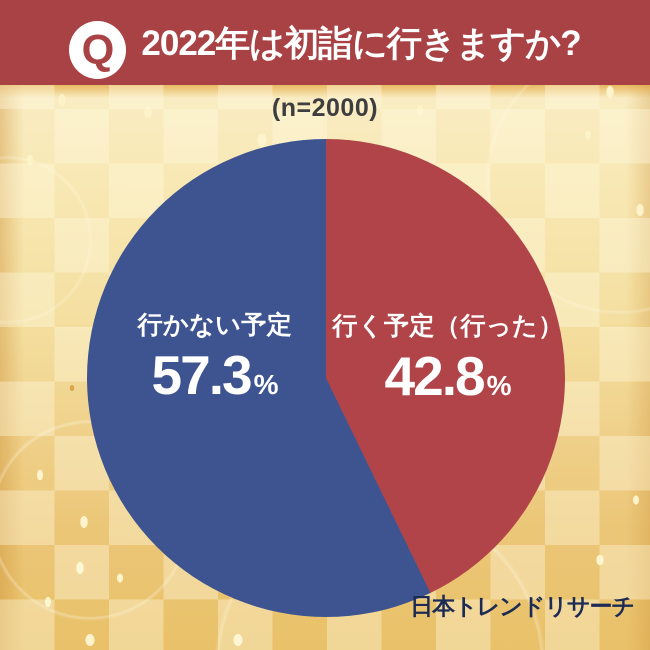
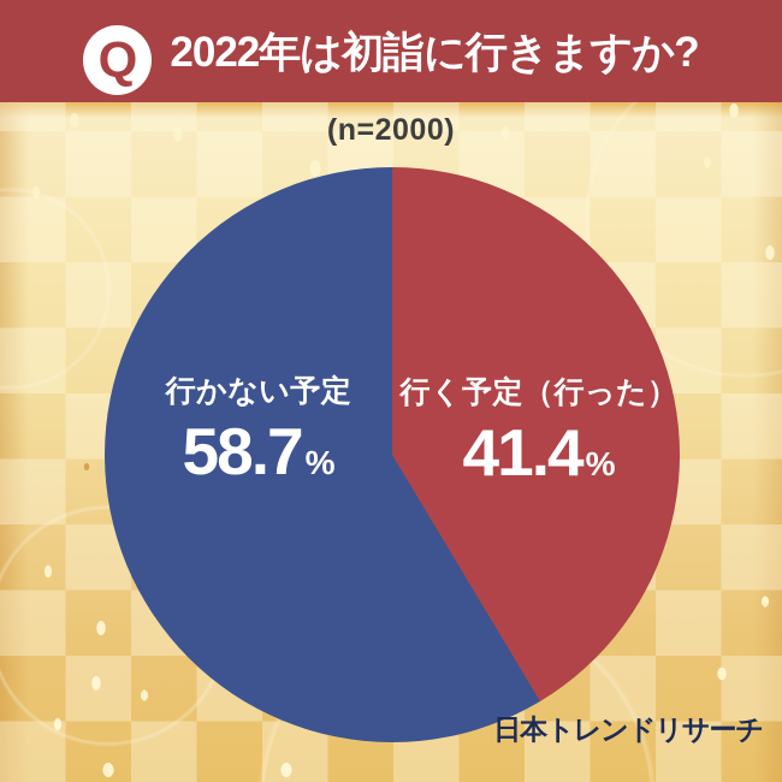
行く予定（行った）: 42.8 -> 41.4
行かない予定: 57.3 -> 58.7
